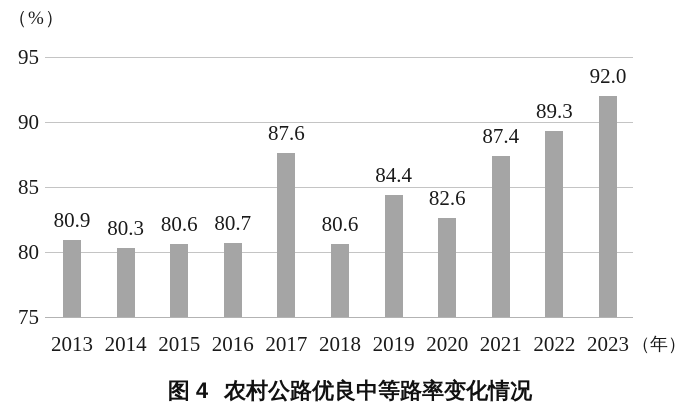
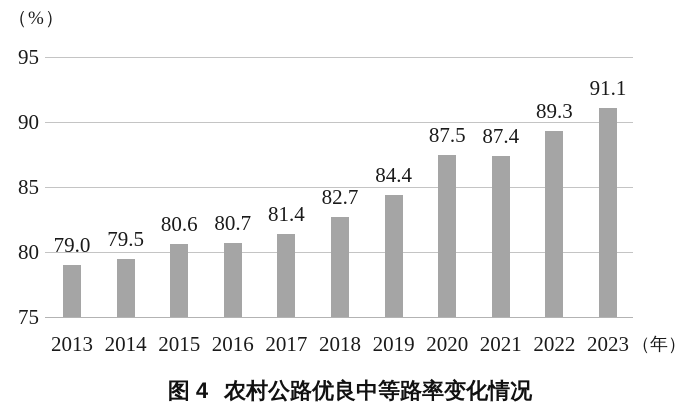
2013: 80.9 -> 79.0
2014: 80.3 -> 79.5
2017: 87.6 -> 81.4
2018: 80.6 -> 82.7
2020: 82.6 -> 87.5
2023: 92.0 -> 91.1
